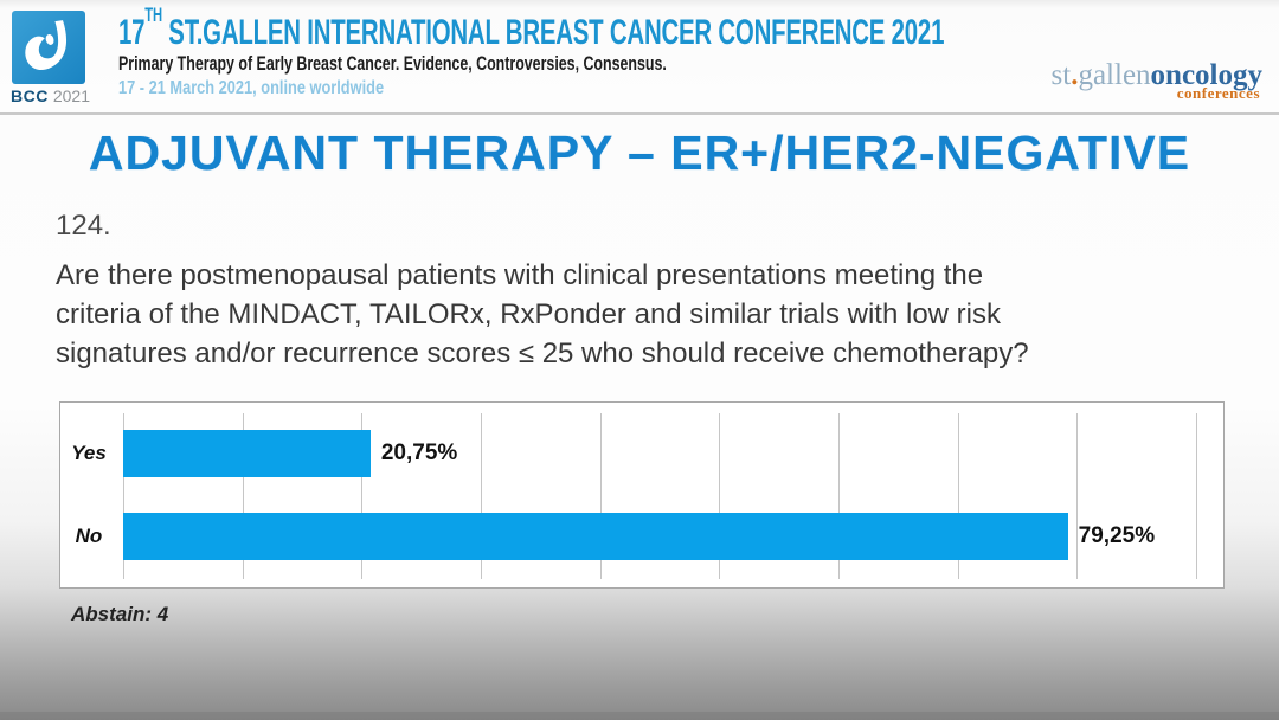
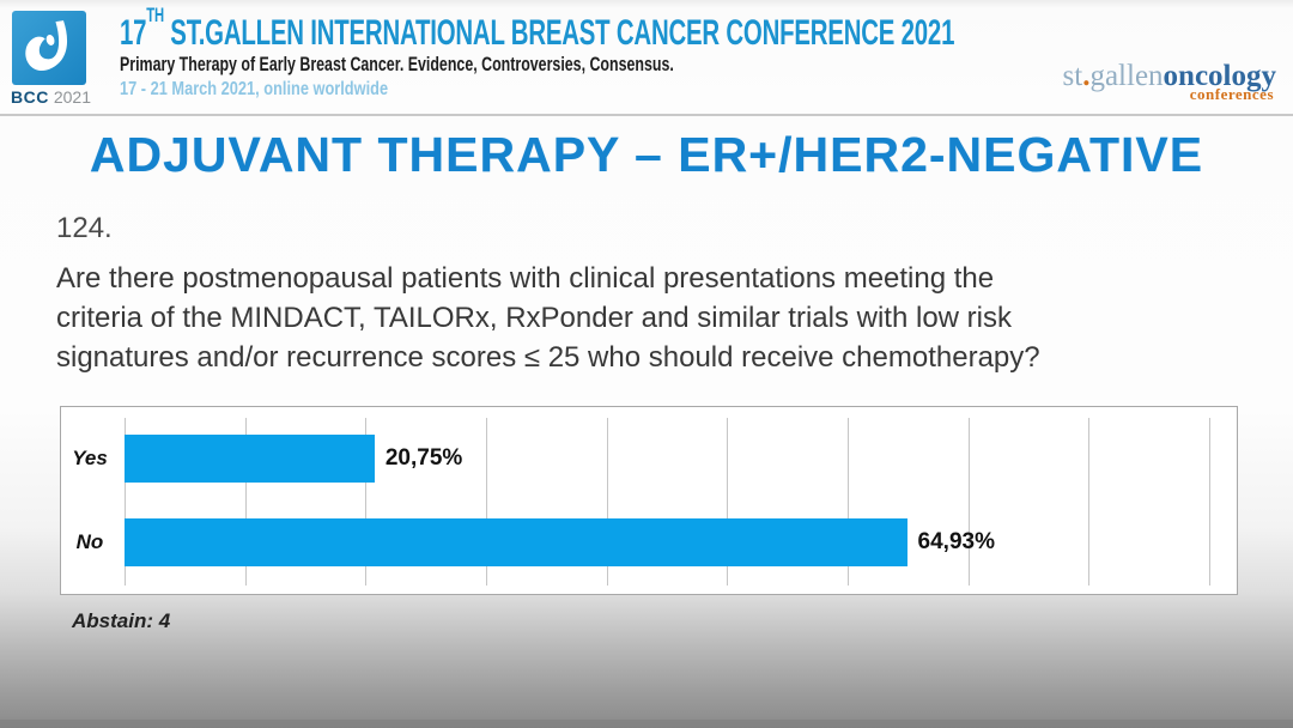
No: 79,25% -> 64,93%
